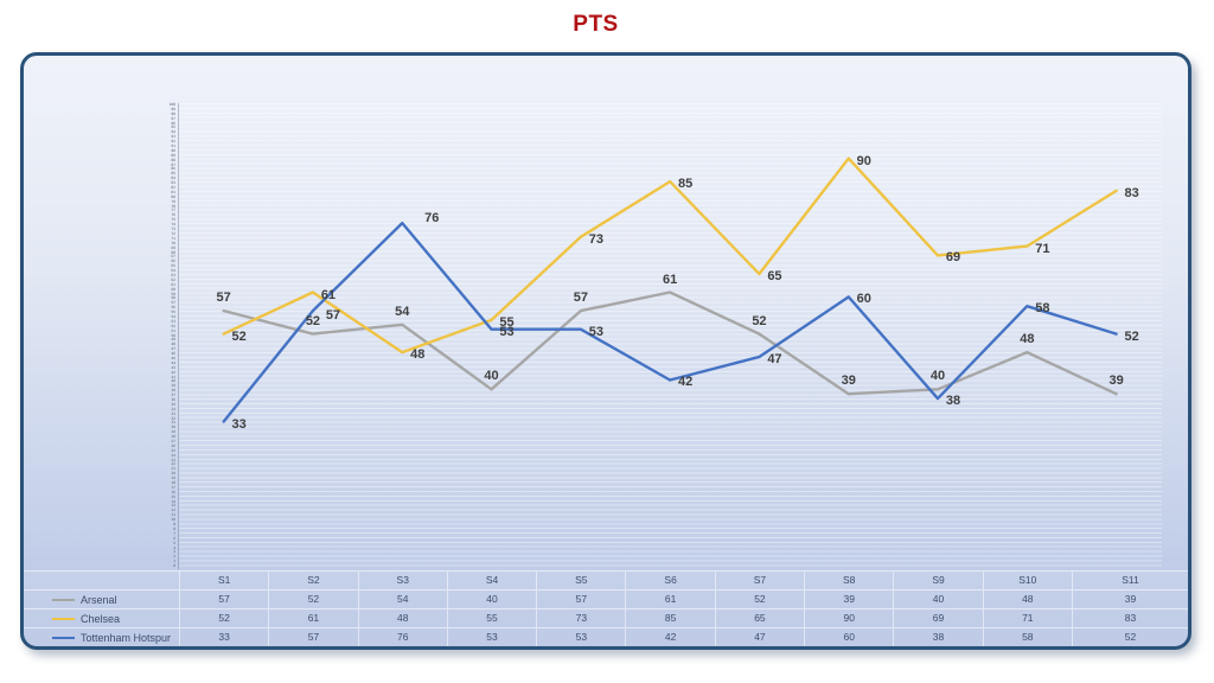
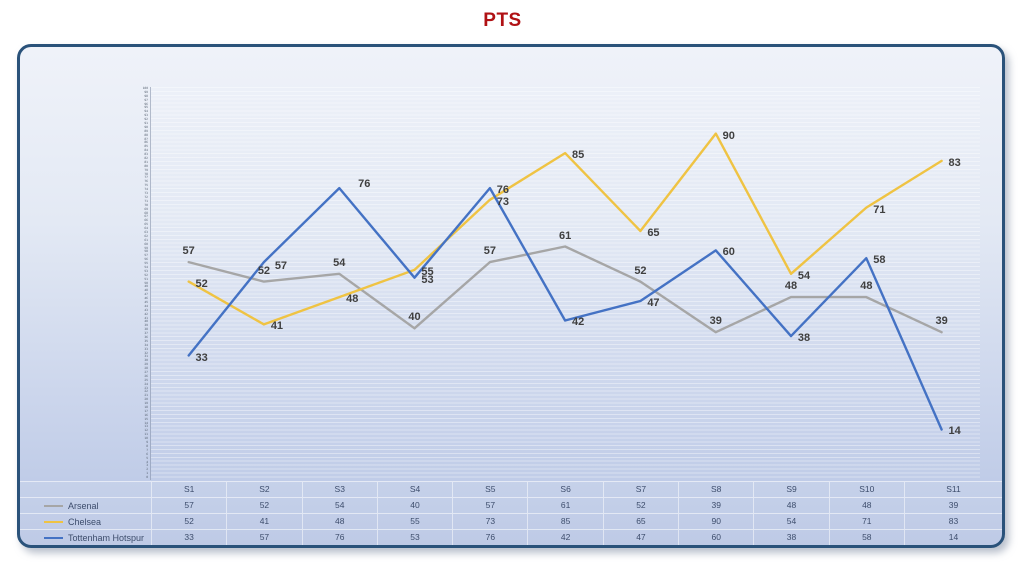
Chelsea/S2: 61 -> 41
Tottenham Hotspur/S5: 53 -> 76
Arsenal/S9: 40 -> 48
Chelsea/S9: 69 -> 54
Tottenham Hotspur/S11: 52 -> 14
